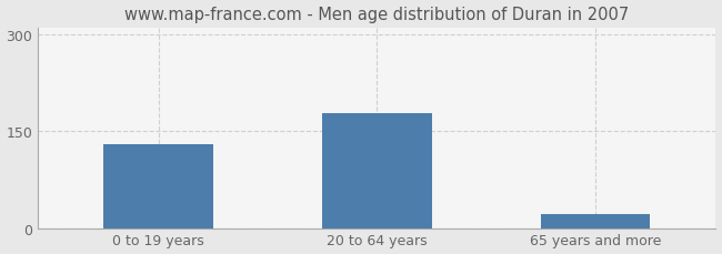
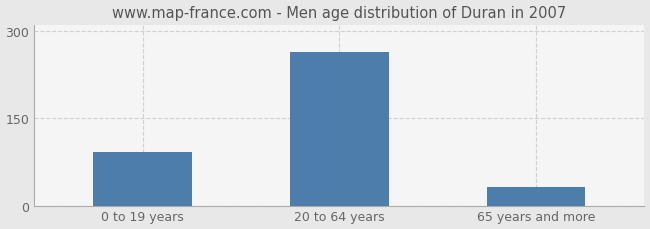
0 to 19 years: 130 -> 92
20 to 64 years: 178 -> 264
65 years and more: 22 -> 32
